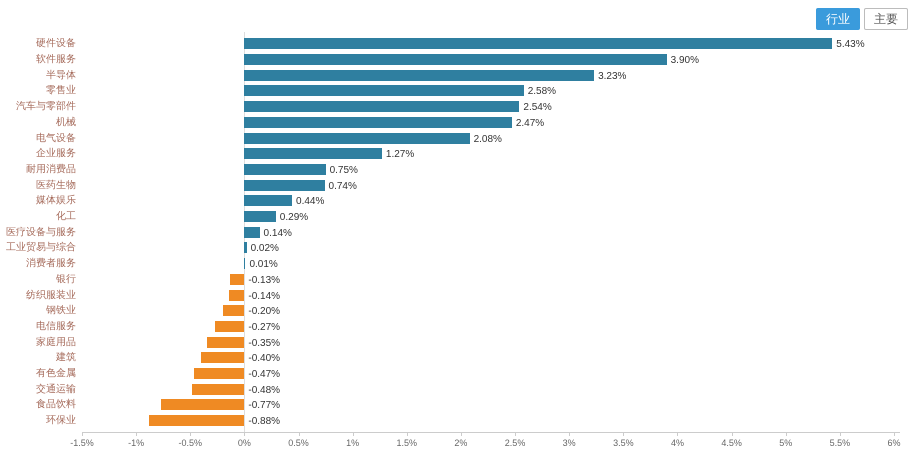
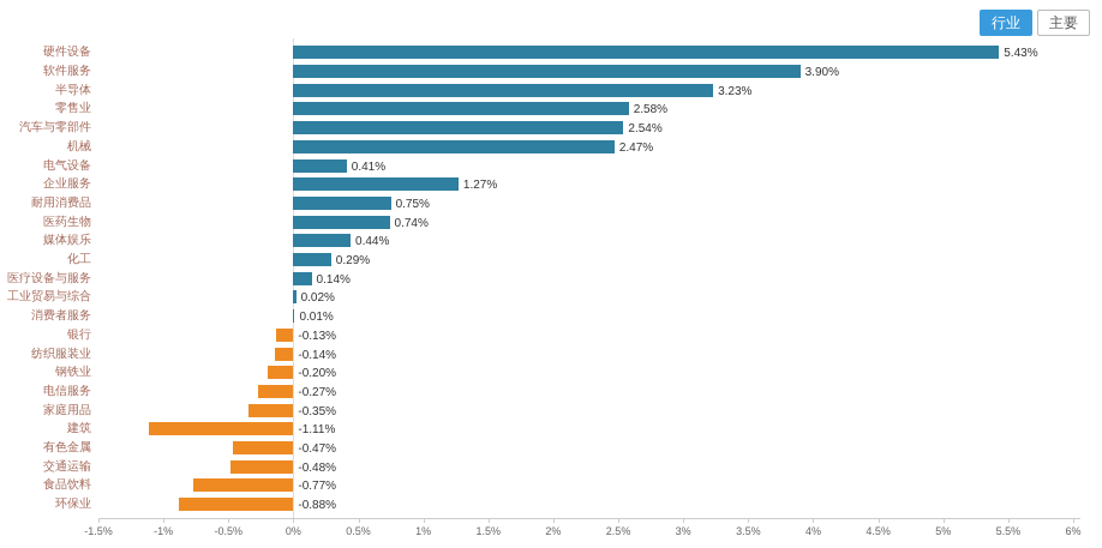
电气设备: 2.08% -> 0.41%
建筑: -0.40% -> -1.11%
